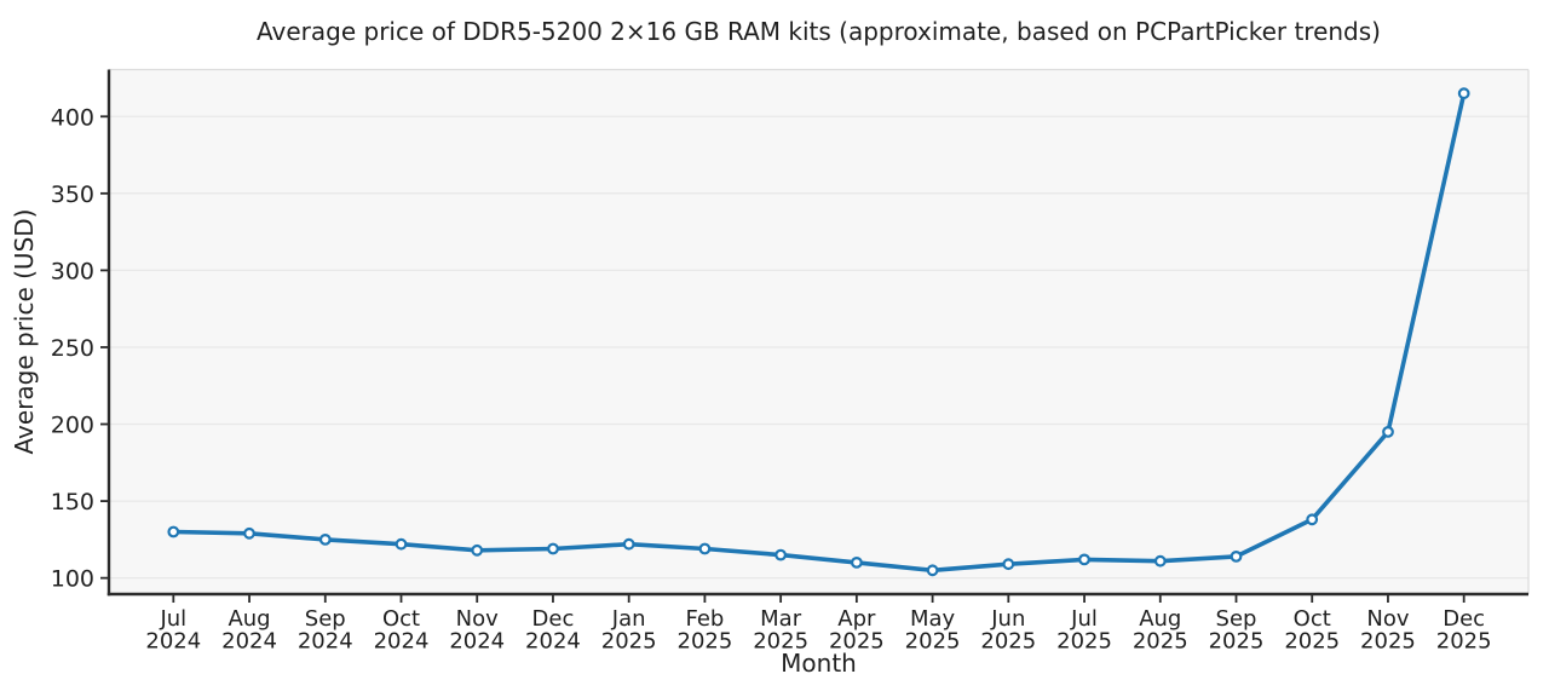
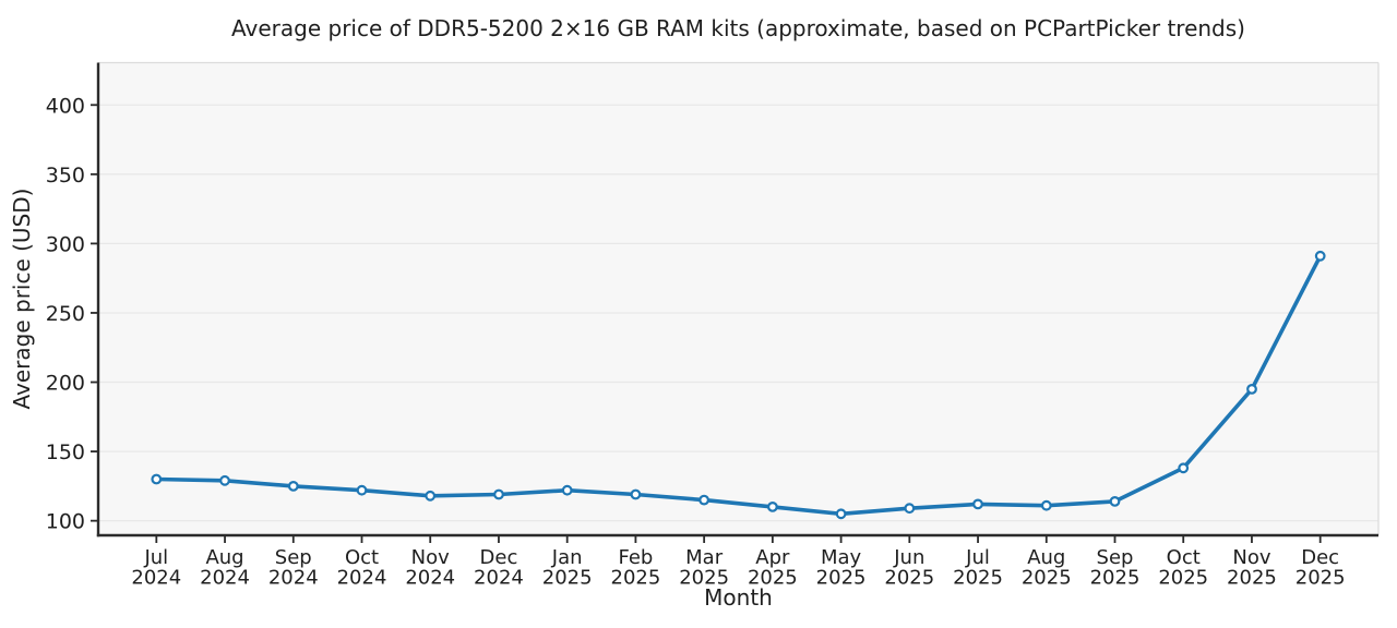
Dec 2025: 415 -> 291
